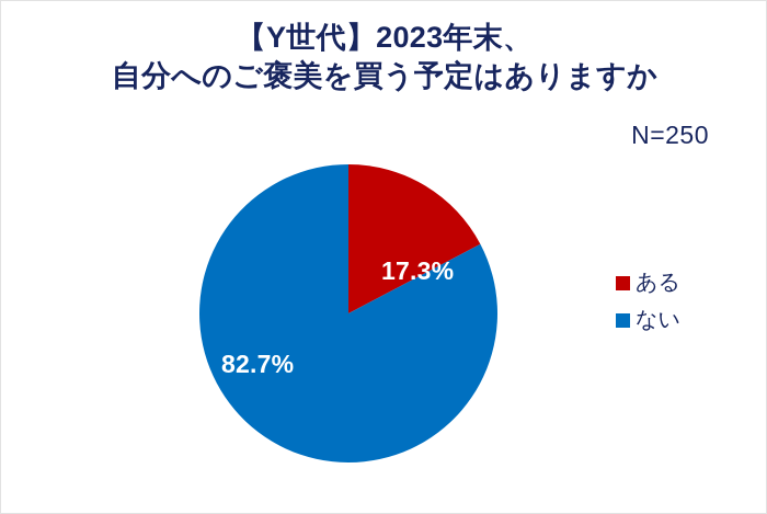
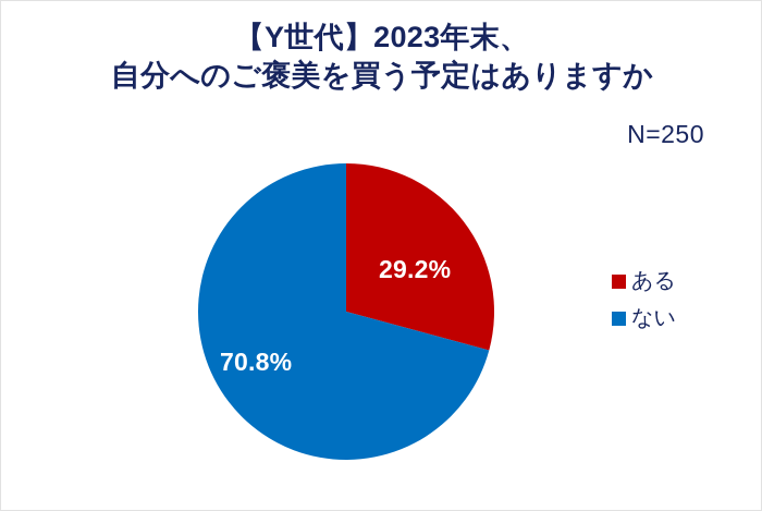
ある: 17.3% -> 29.2%
ない: 82.7% -> 70.8%
